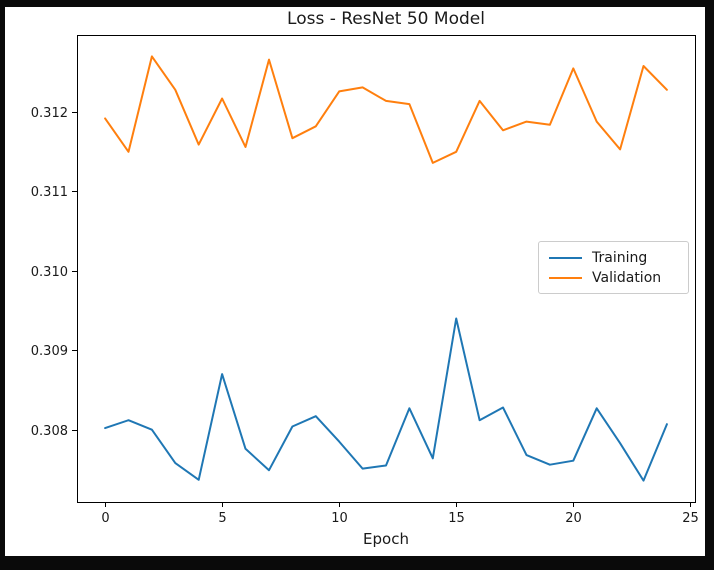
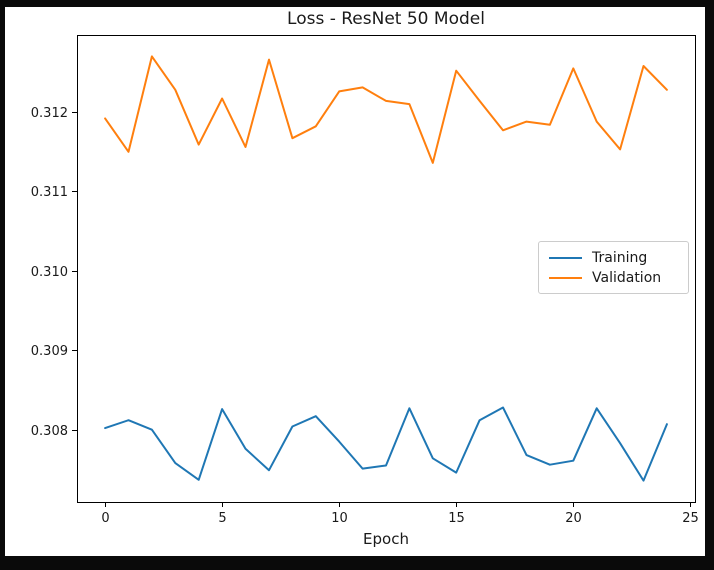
Training/5: 0.3087 -> 0.3083
Training/15: 0.3094 -> 0.3075
Validation/15: 0.3115 -> 0.3125
